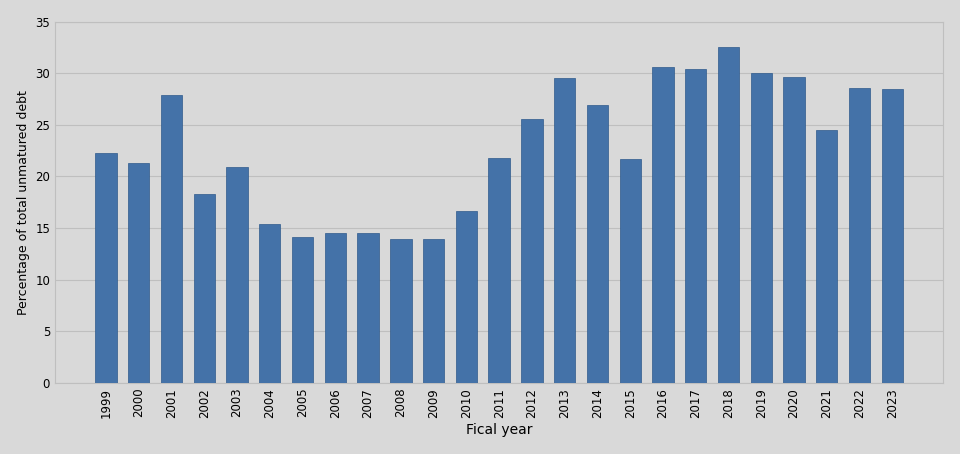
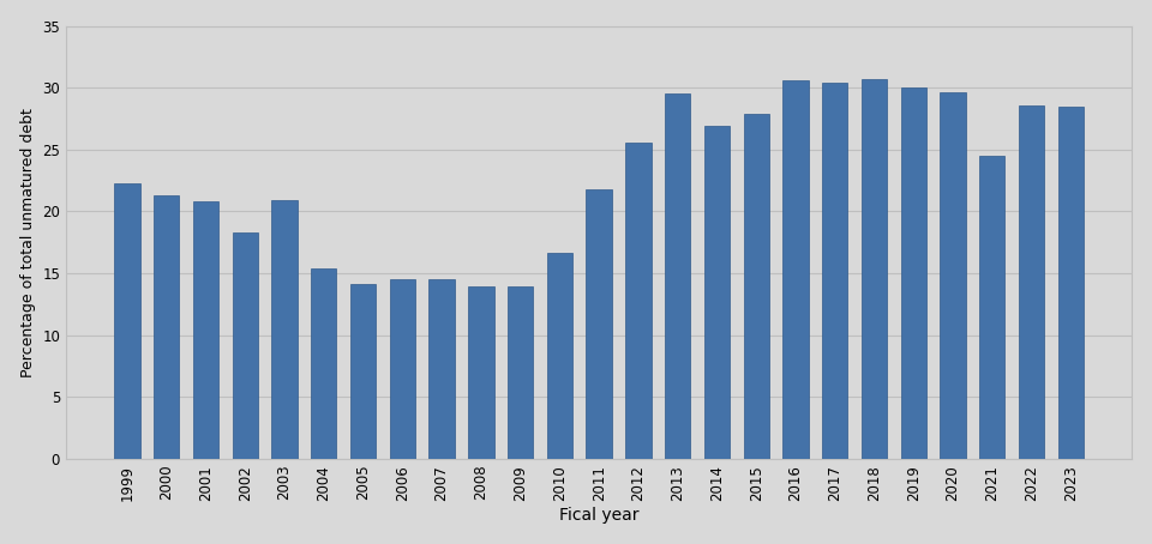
2001: 27.9 -> 20.8
2015: 21.7 -> 27.9
2018: 32.5 -> 30.7
